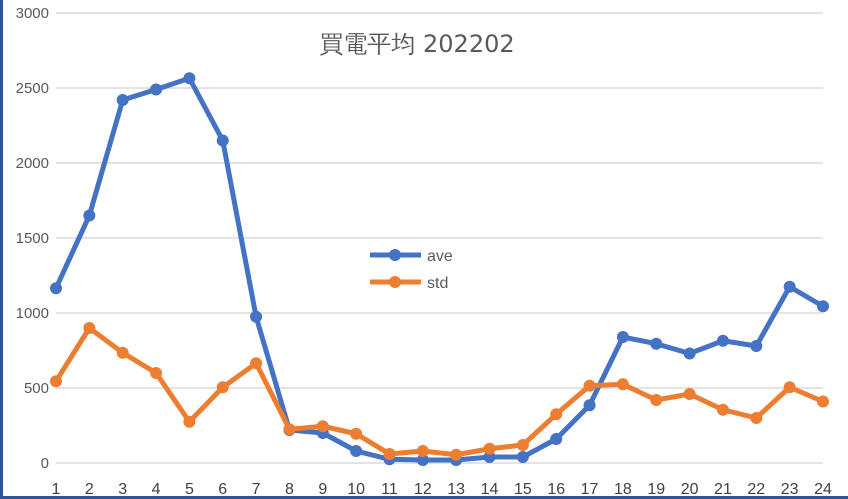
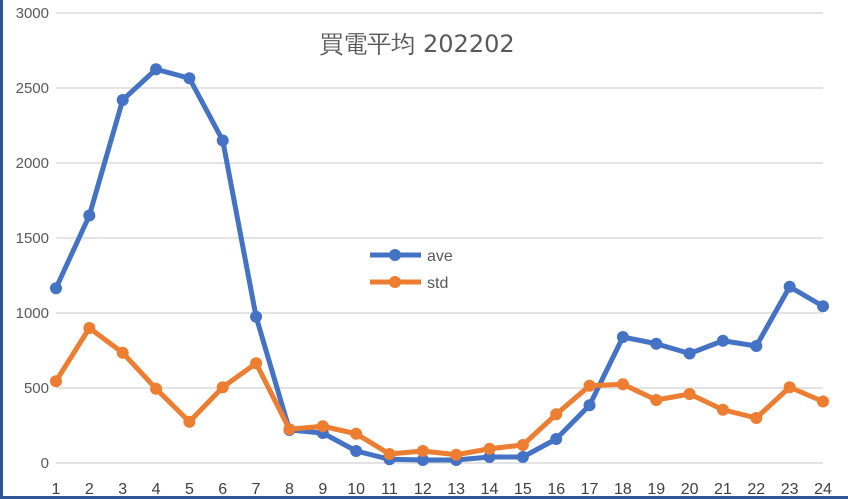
ave/4: 2490 -> 2620
std/4: 600 -> 500
